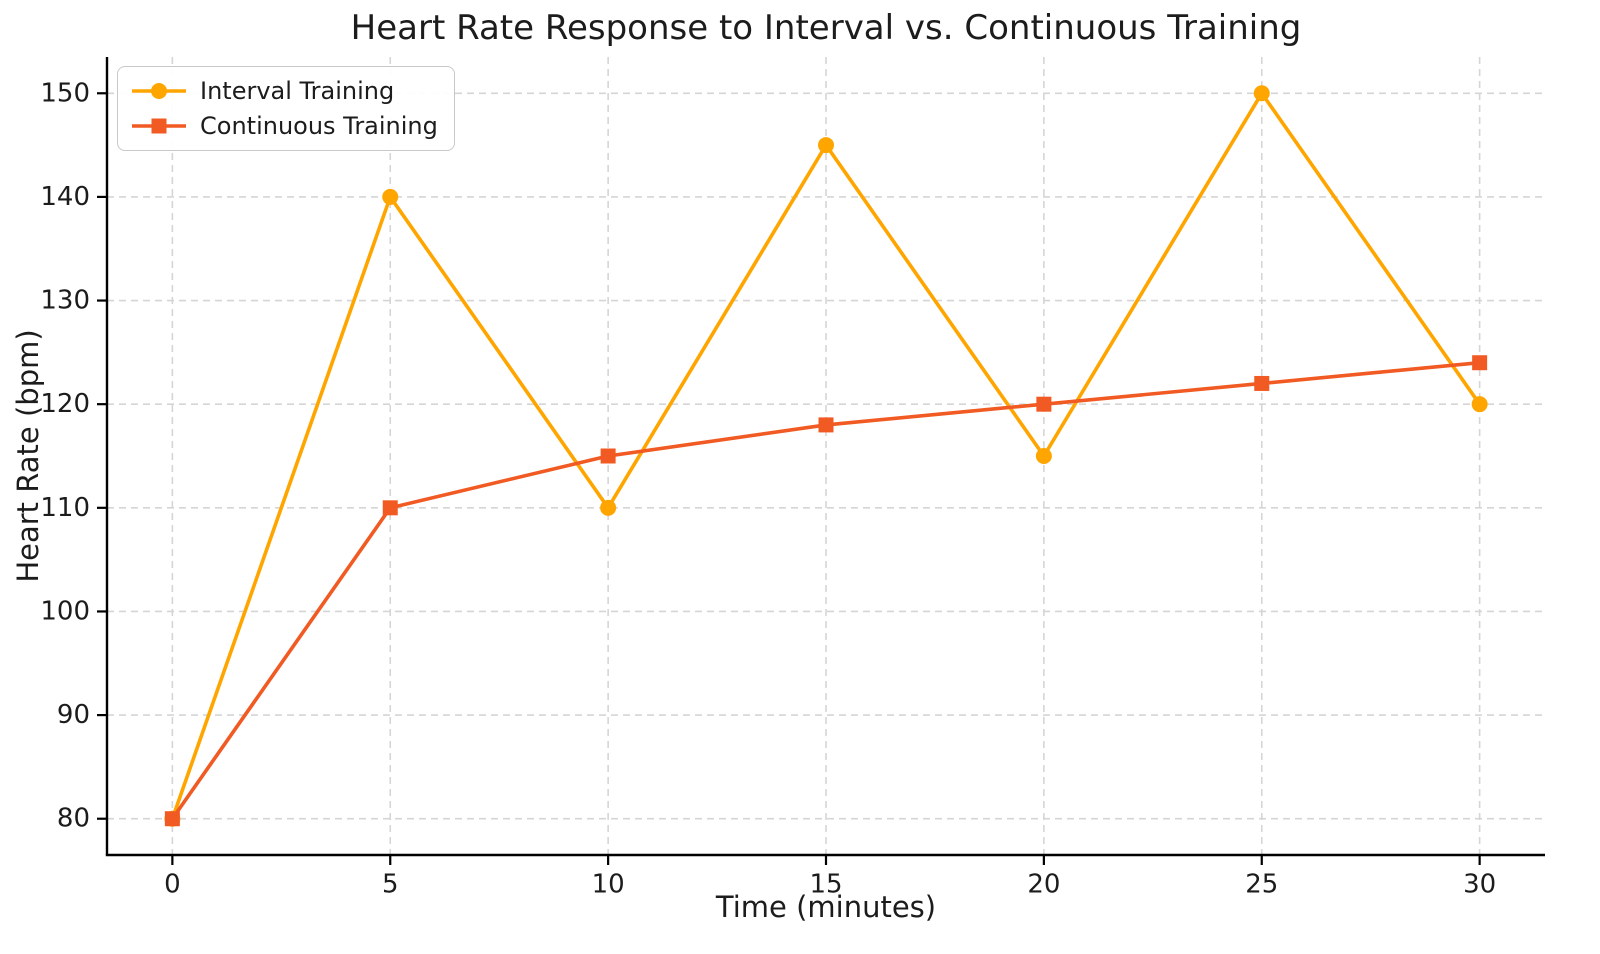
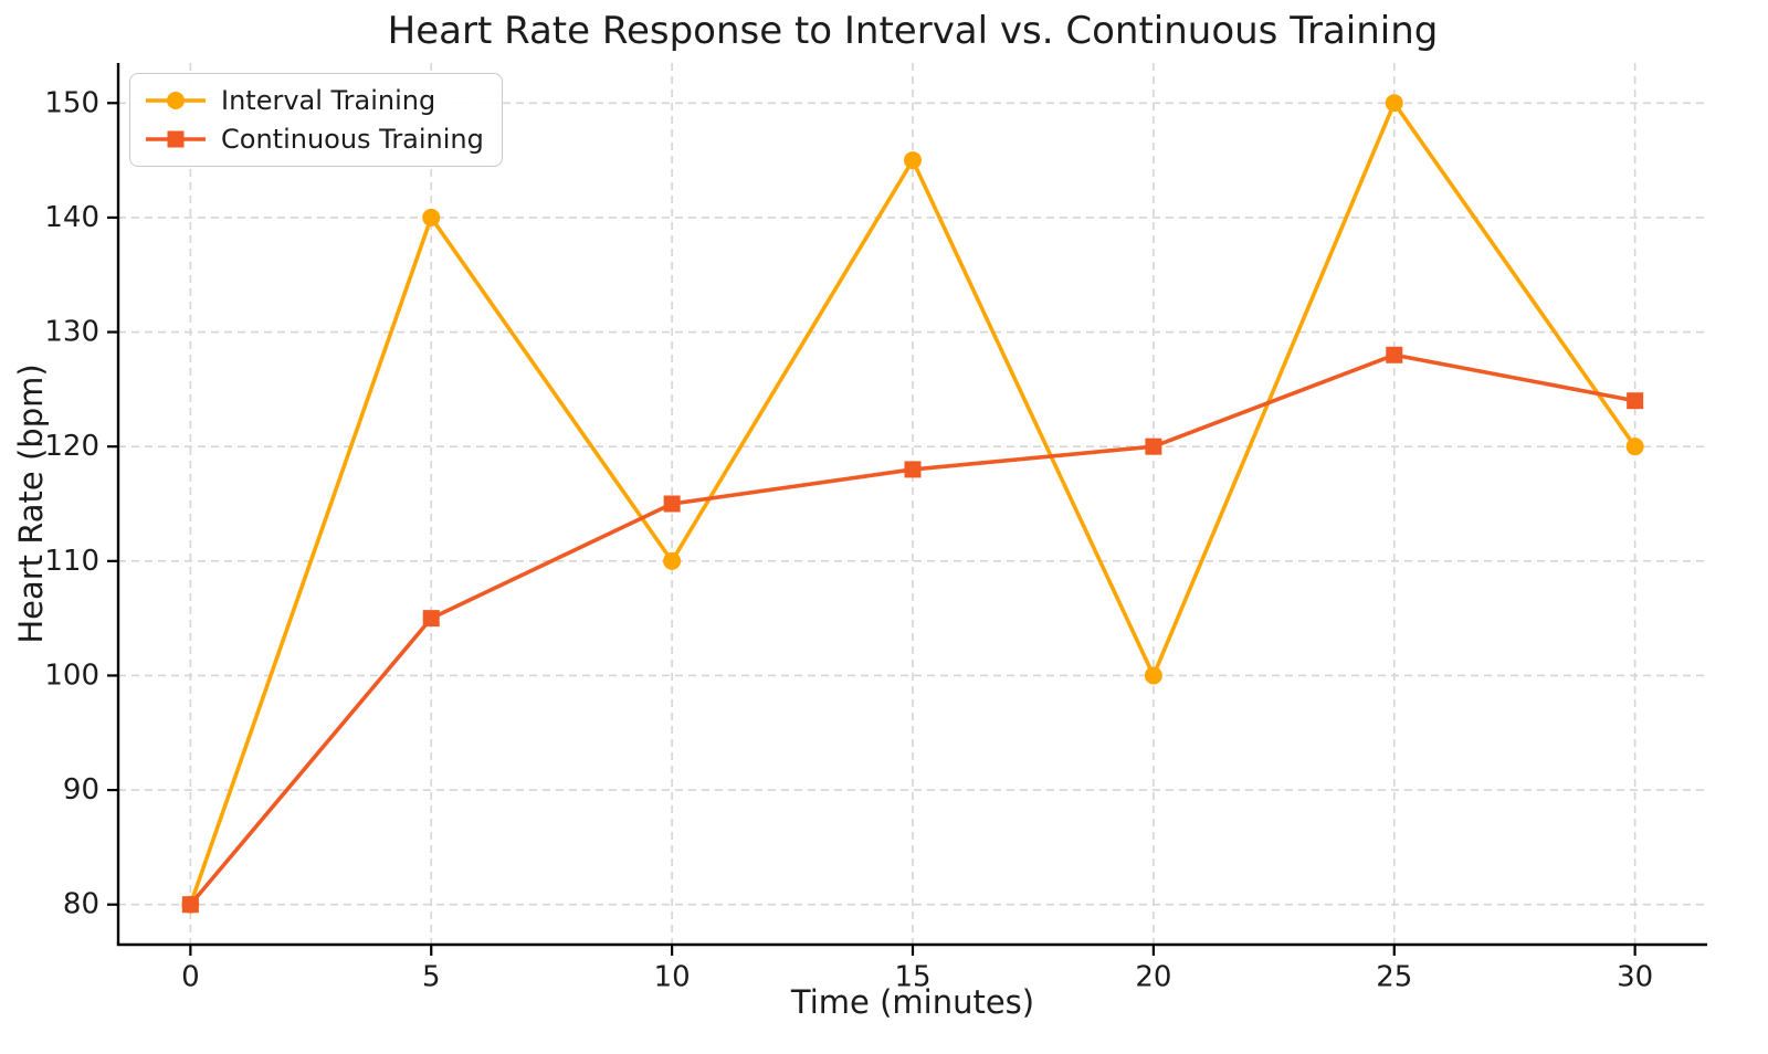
Continuous Training/5: 110 -> 105
Interval Training/20: 115 -> 100
Continuous Training/25: 122 -> 128
